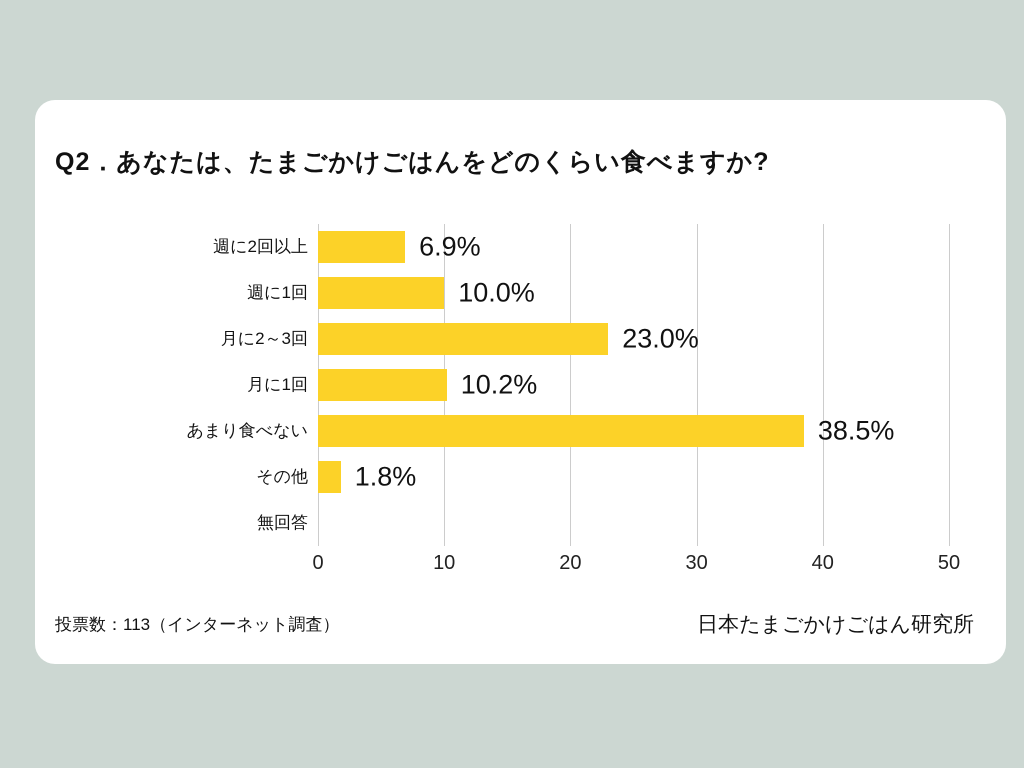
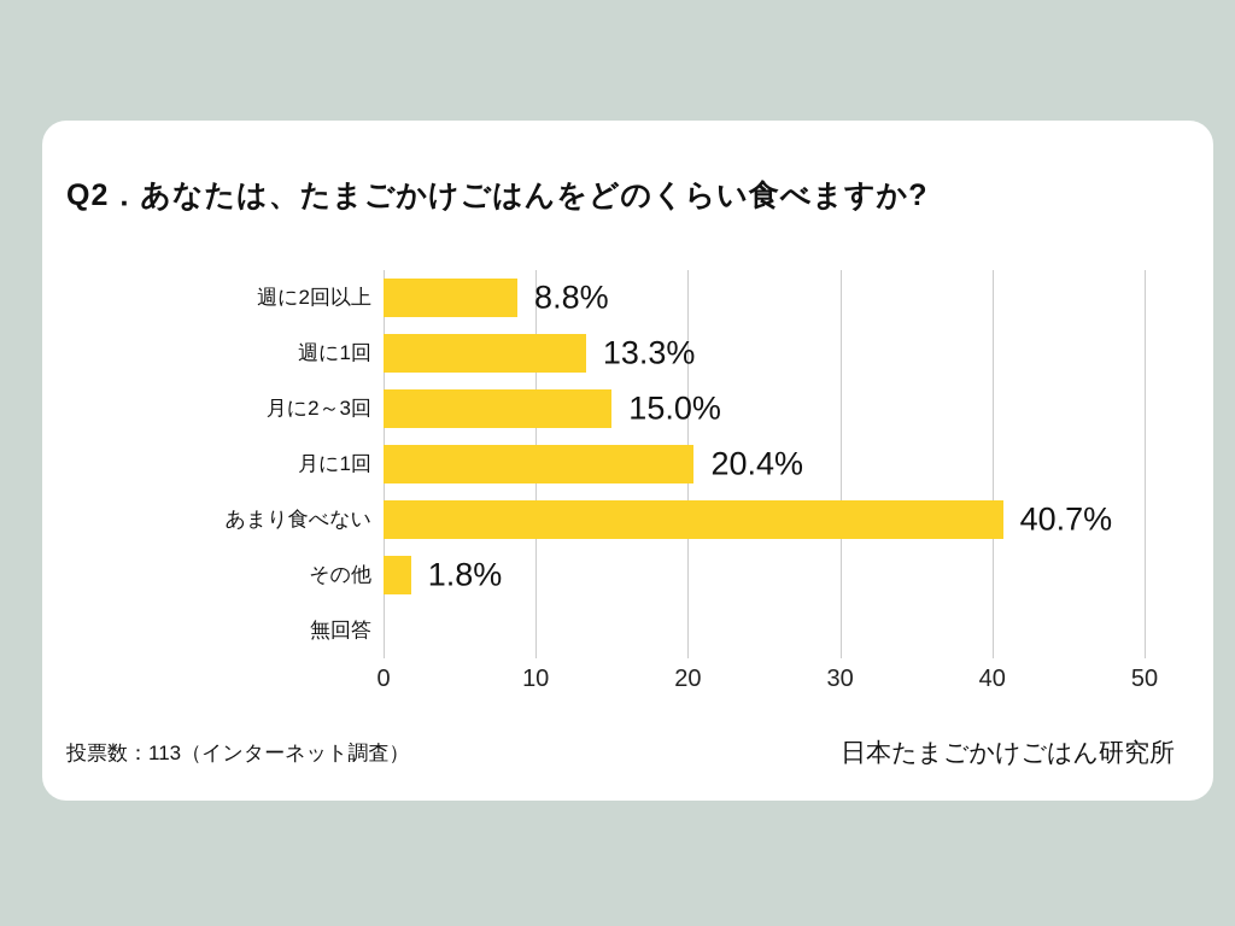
週に2回以上: 6.9% -> 8.8%
週に1回: 10.0% -> 13.3%
月に2～3回: 23.0% -> 15.0%
月に1回: 10.2% -> 20.4%
あまり食べない: 38.5% -> 40.7%
